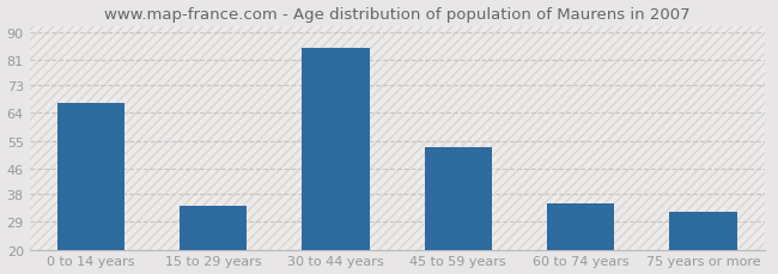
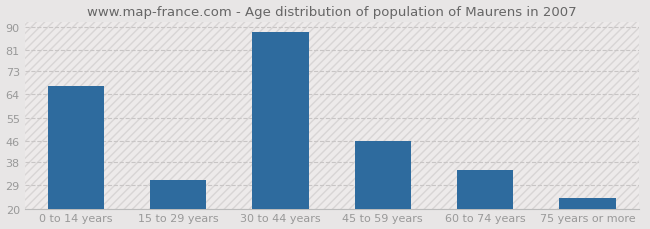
15 to 29 years: 34 -> 31
30 to 44 years: 85 -> 88
45 to 59 years: 53 -> 46
75 years or more: 32 -> 24
